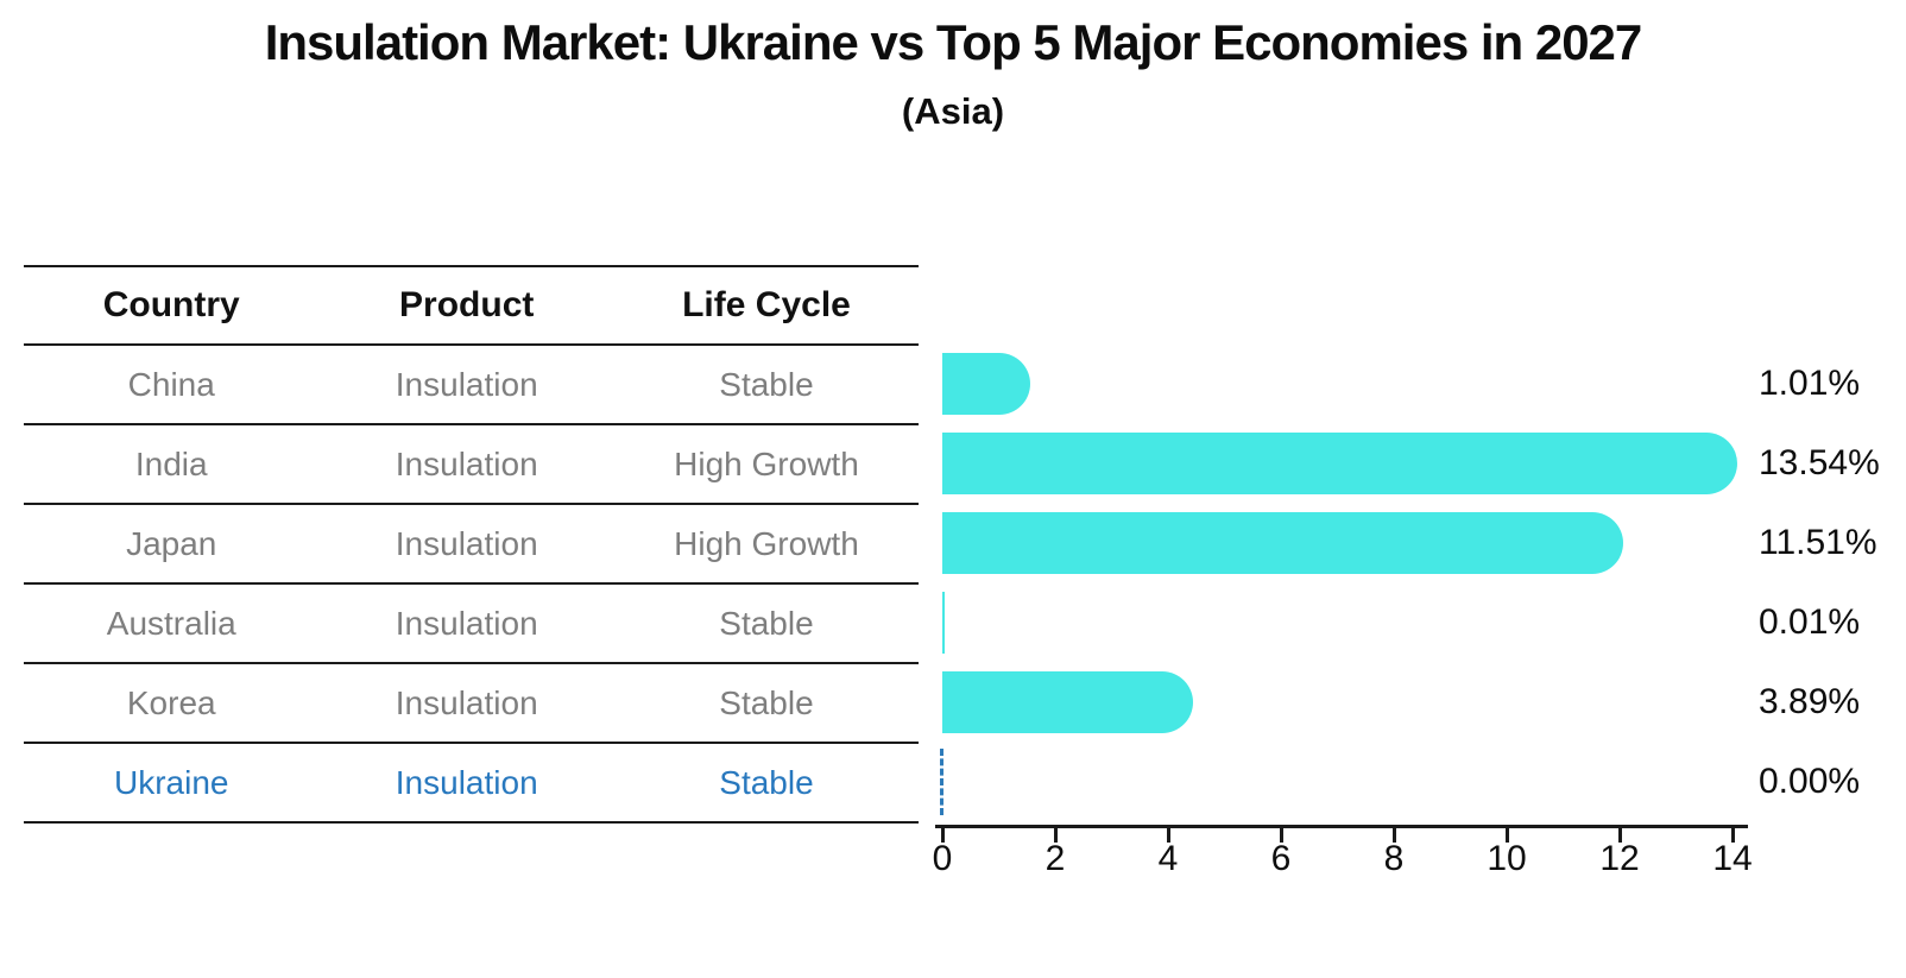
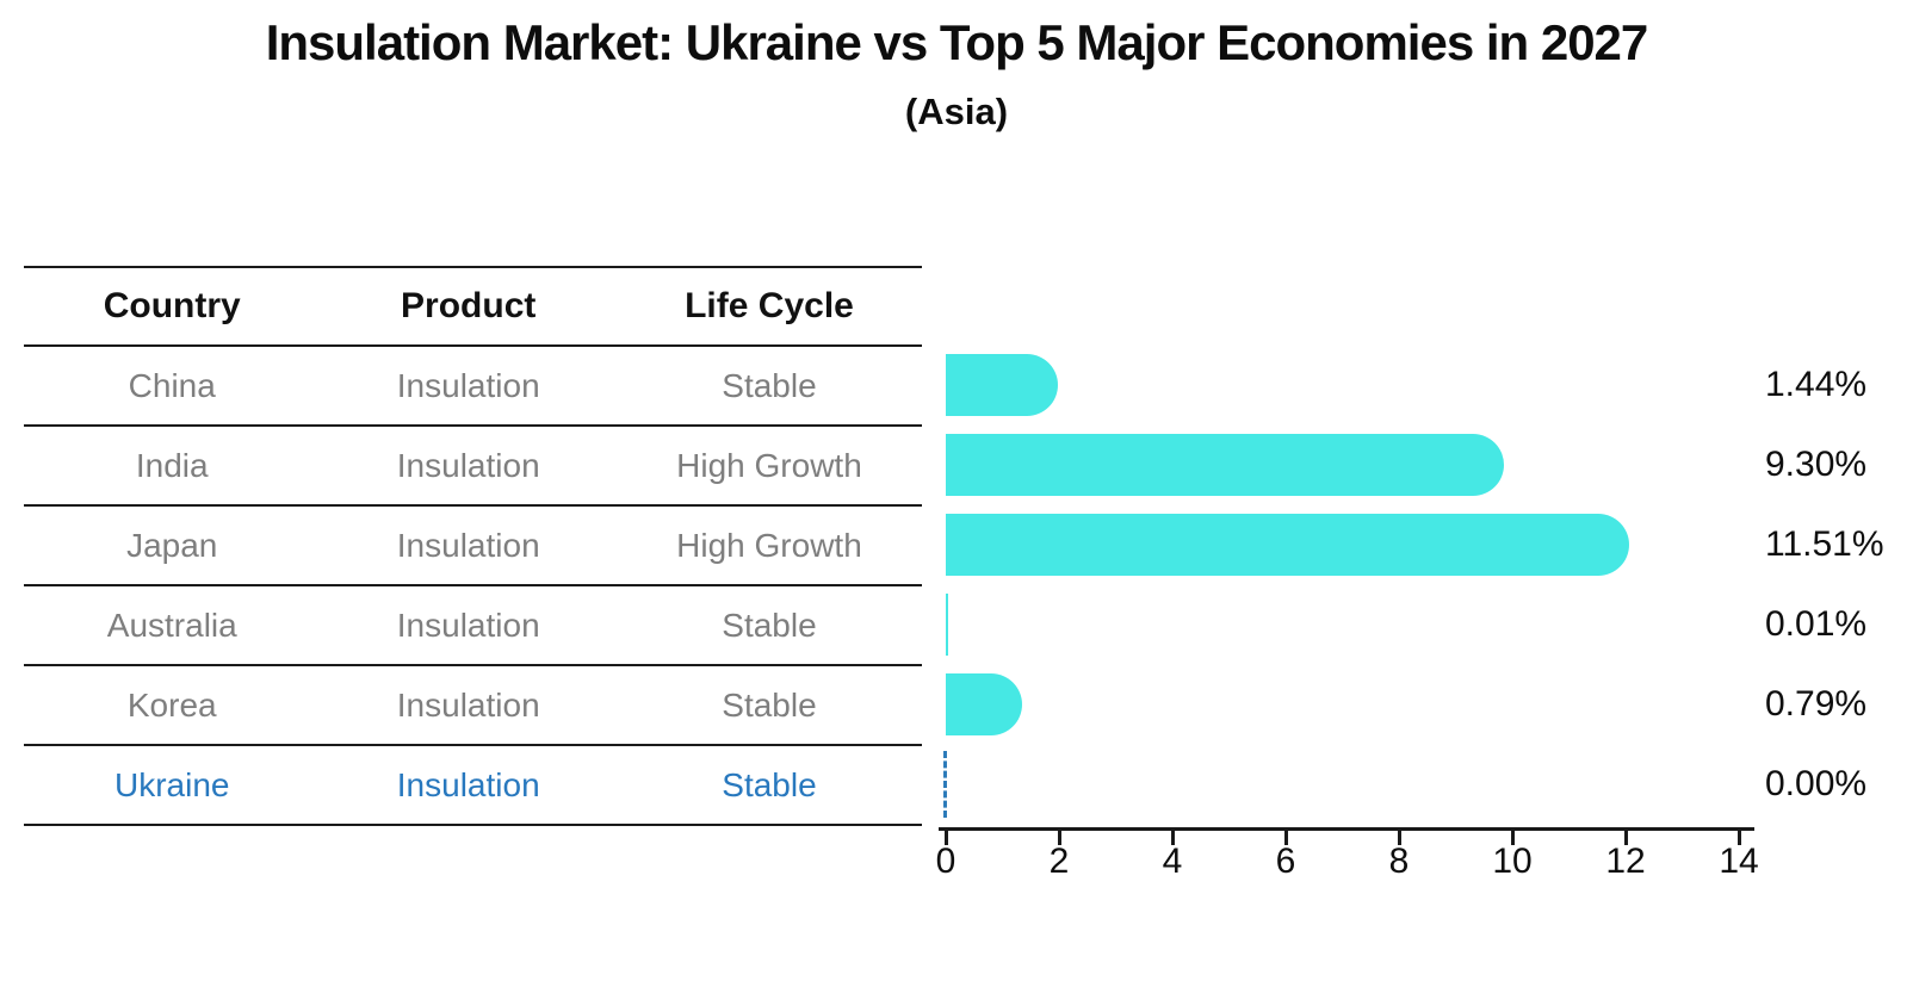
China: 1.01% -> 1.44%
India: 13.54% -> 9.30%
Korea: 3.89% -> 0.79%
